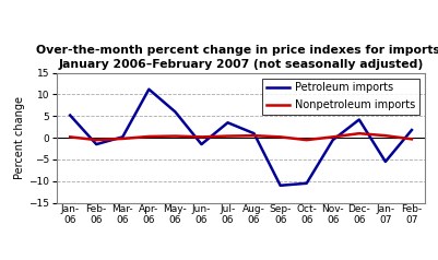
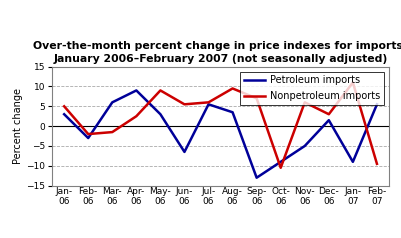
Petroleum imports/Jan- 06: 5.2 -> 3.0
Nonpetroleum imports/Jan- 06: 0.2 -> 5.0
Petroleum imports/Feb- 06: -1.5 -> -3.0
Nonpetroleum imports/Feb- 06: -0.5 -> -2.0
Petroleum imports/Mar- 06: 0.2 -> 6.0
Nonpetroleum imports/Mar- 06: -0.2 -> -1.5
Petroleum imports/Apr- 06: 11.2 -> 9.0
Nonpetroleum imports/Apr- 06: 0.3 -> 2.5
Petroleum imports/May- 06: 6.0 -> 3.0
Nonpetroleum imports/May- 06: 0.4 -> 9.0
Petroleum imports/Jun- 06: -1.5 -> -6.5
Nonpetroleum imports/Jun- 06: 0.2 -> 5.5
Petroleum imports/Jul- 06: 3.5 -> 5.5
Nonpetroleum imports/Jul- 06: 0.4 -> 6.0
Petroleum imports/Aug- 06: 1.0 -> 3.5
Nonpetroleum imports/Aug- 06: 0.5 -> 9.5
Petroleum imports/Sep- 06: -11.0 -> -13.0
Nonpetroleum imports/Sep- 06: 0.2 -> 7.0
Petroleum imports/Oct- 06: -10.5 -> -9.0
Nonpetroleum imports/Oct- 06: -0.5 -> -10.5
Petroleum imports/Nov- 06: -0.5 -> -5.0
Nonpetroleum imports/Nov- 06: 0.2 -> 6.0
Petroleum imports/Dec- 06: 4.2 -> 1.5
Nonpetroleum imports/Dec- 06: 1.0 -> 3.0
Petroleum imports/Jan- 07: -5.5 -> -9.0
Nonpetroleum imports/Jan- 07: 0.5 -> 11.0
Petroleum imports/Feb- 07: 1.8 -> 5.5
Nonpetroleum imports/Feb- 07: -0.3 -> -9.5
